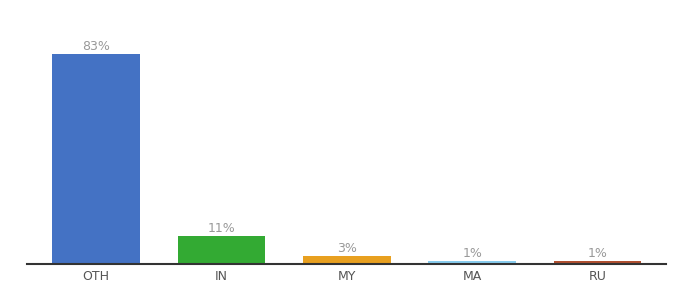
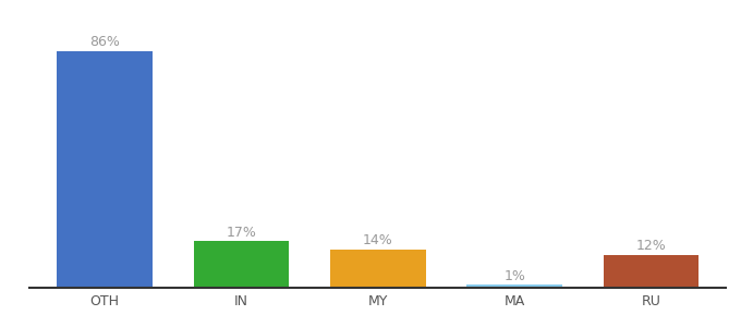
OTH: 83% -> 86%
IN: 11% -> 17%
MY: 3% -> 14%
RU: 1% -> 12%
